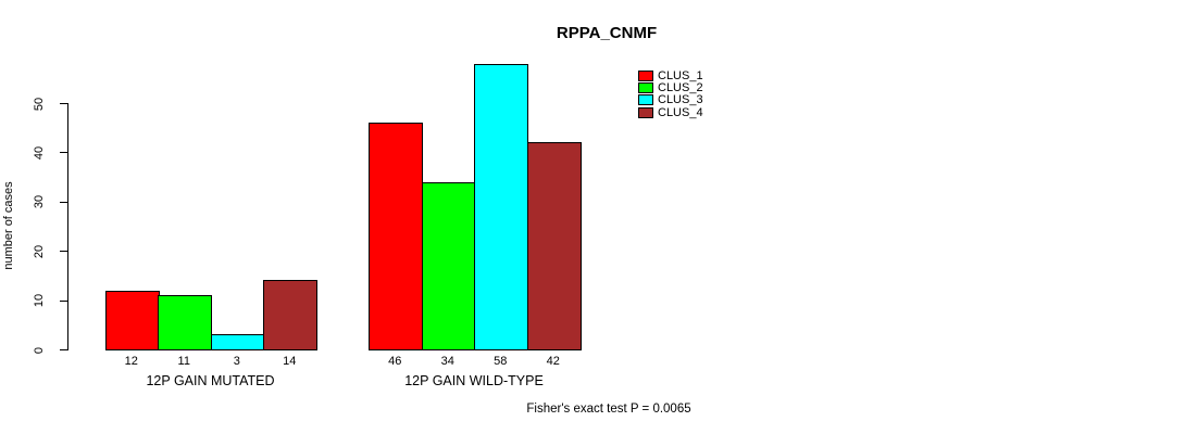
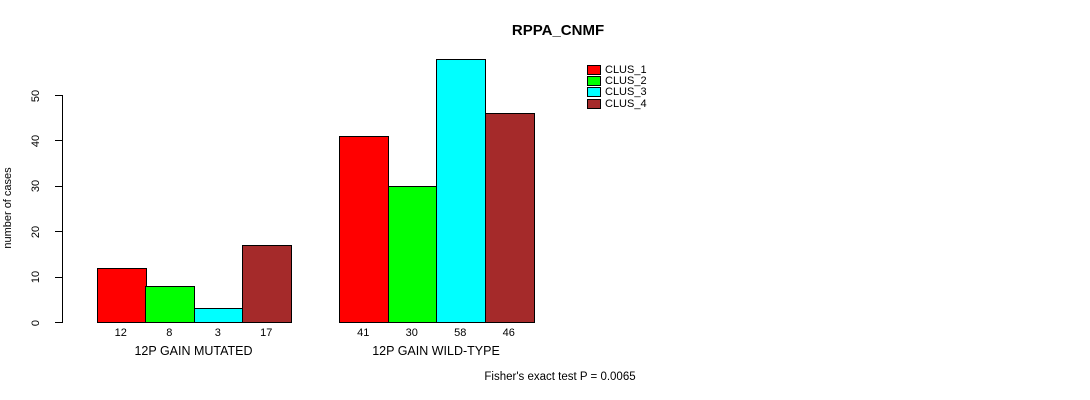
CLUS_2/12P GAIN MUTATED: 11 -> 8
CLUS_4/12P GAIN MUTATED: 14 -> 17
CLUS_1/12P GAIN WILD-TYPE: 46 -> 41
CLUS_2/12P GAIN WILD-TYPE: 34 -> 30
CLUS_4/12P GAIN WILD-TYPE: 42 -> 46
